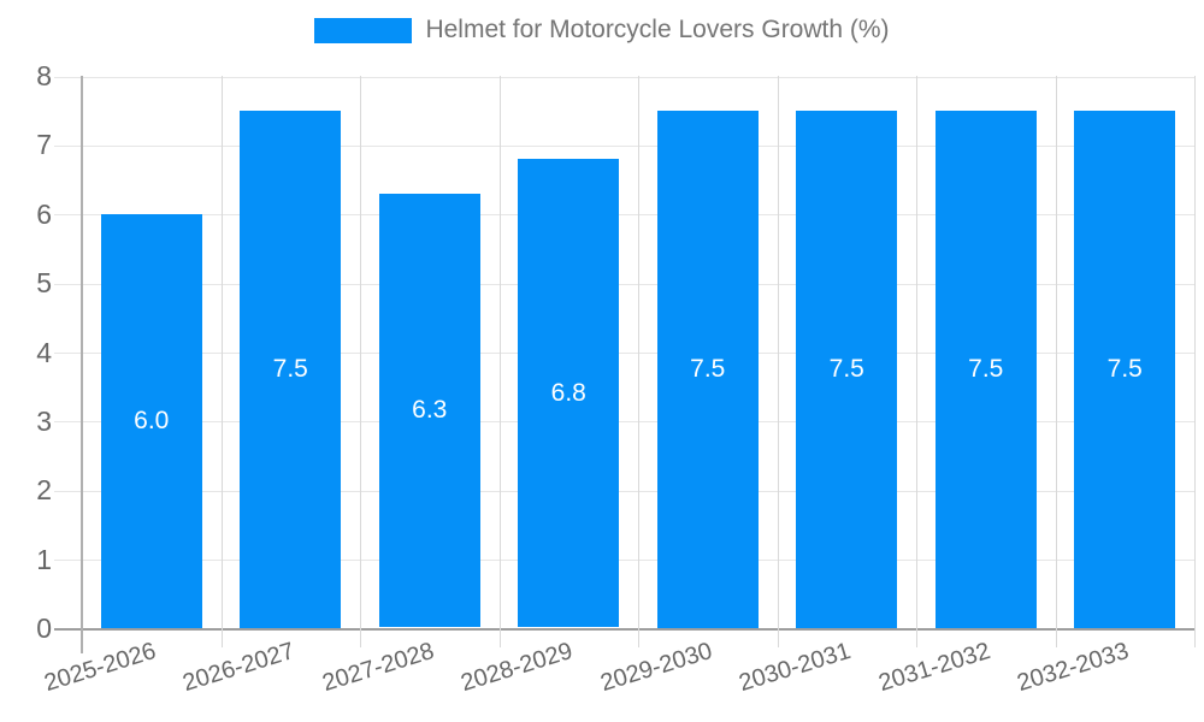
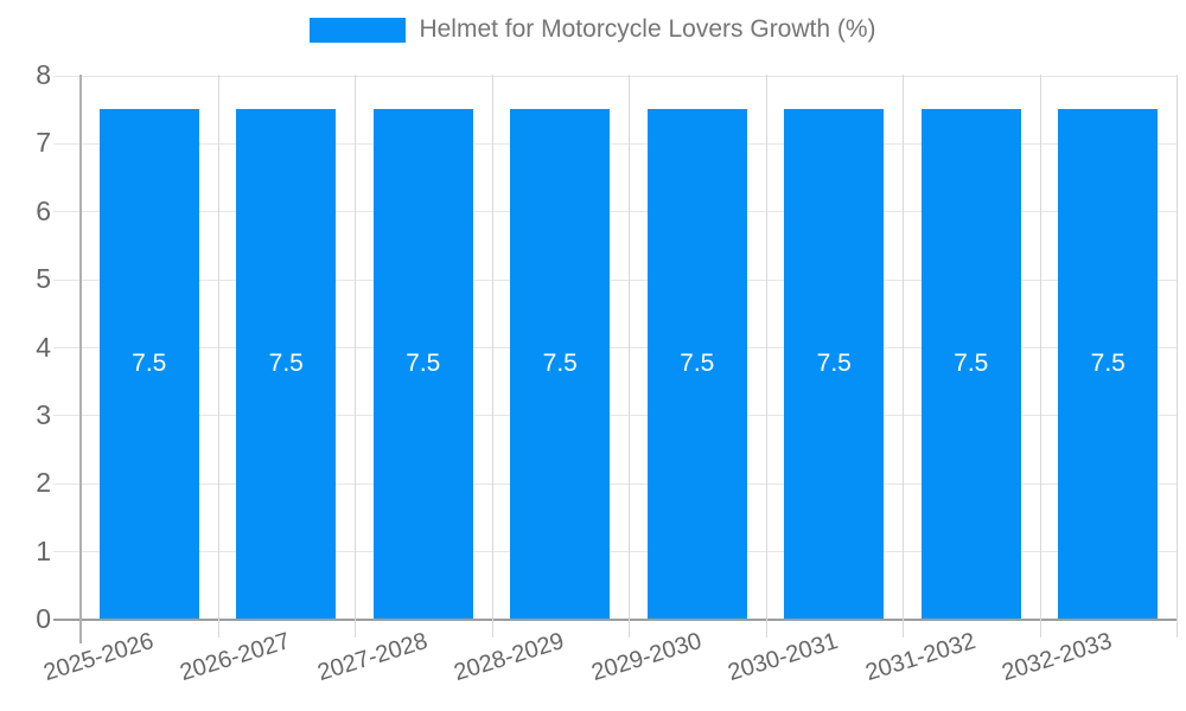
2025-2026: 6.0 -> 7.5
2027-2028: 6.3 -> 7.5
2028-2029: 6.8 -> 7.5
